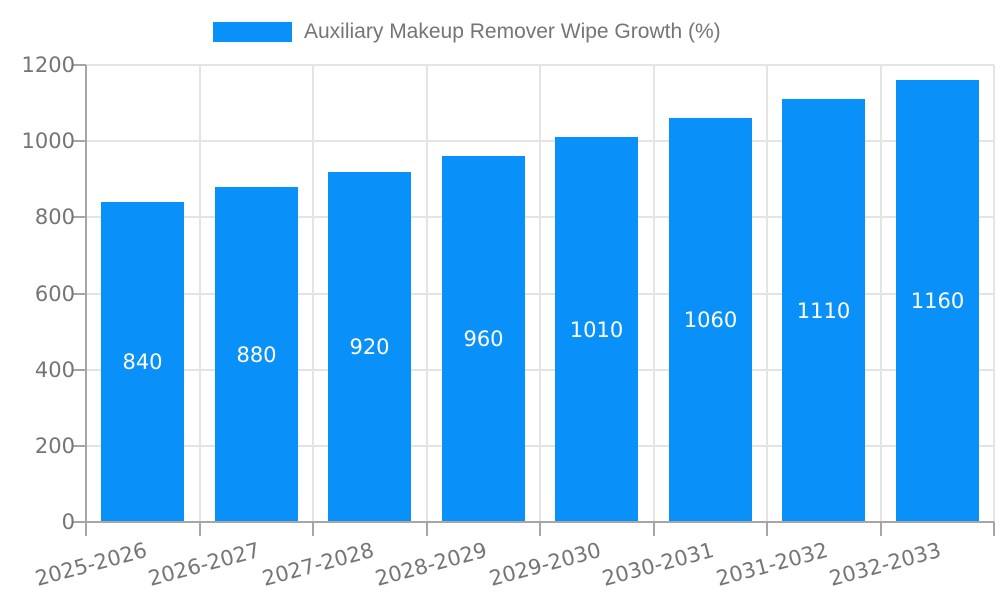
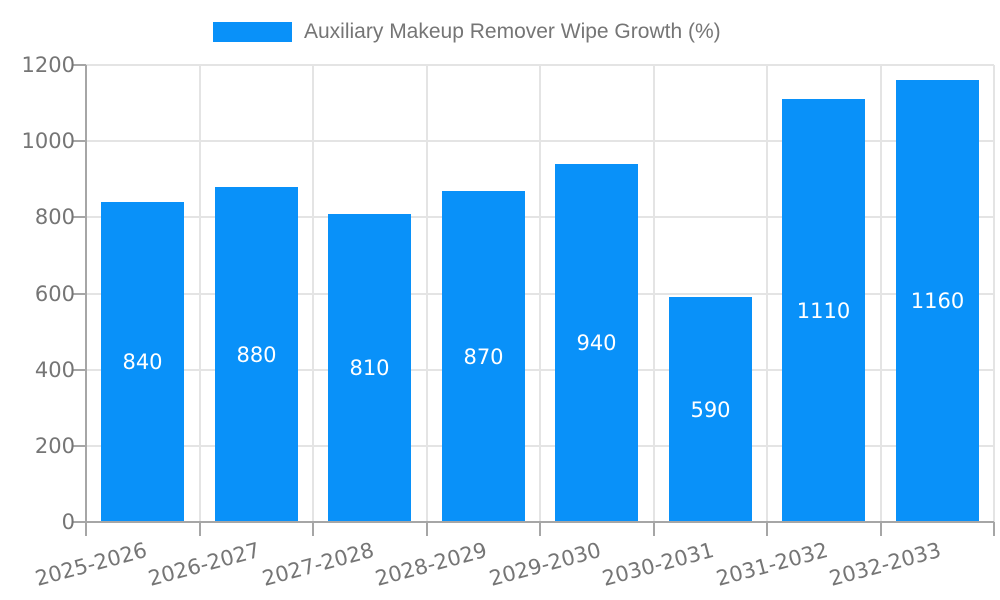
2027-2028: 920 -> 810
2028-2029: 960 -> 870
2029-2030: 1010 -> 940
2030-2031: 1060 -> 590
